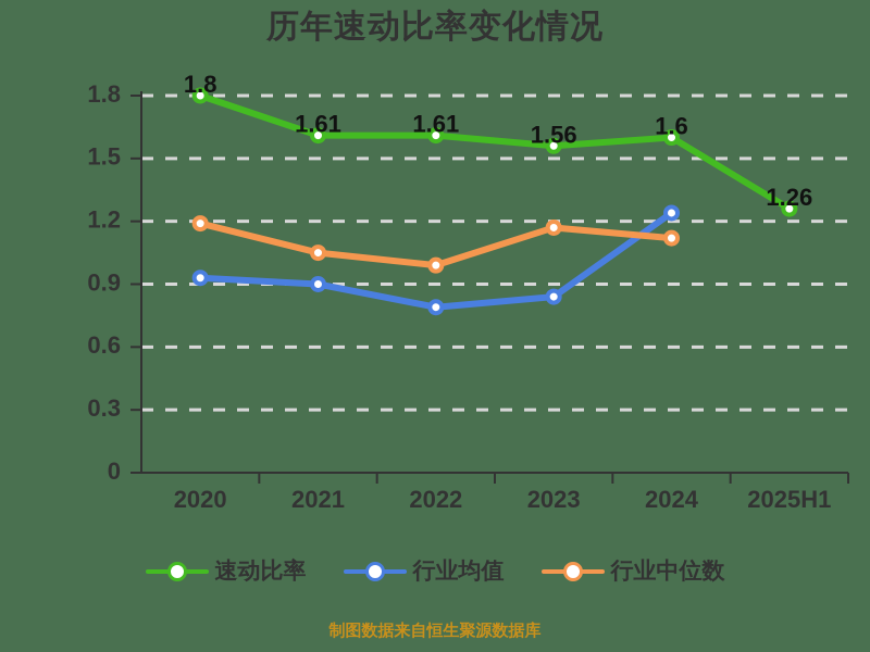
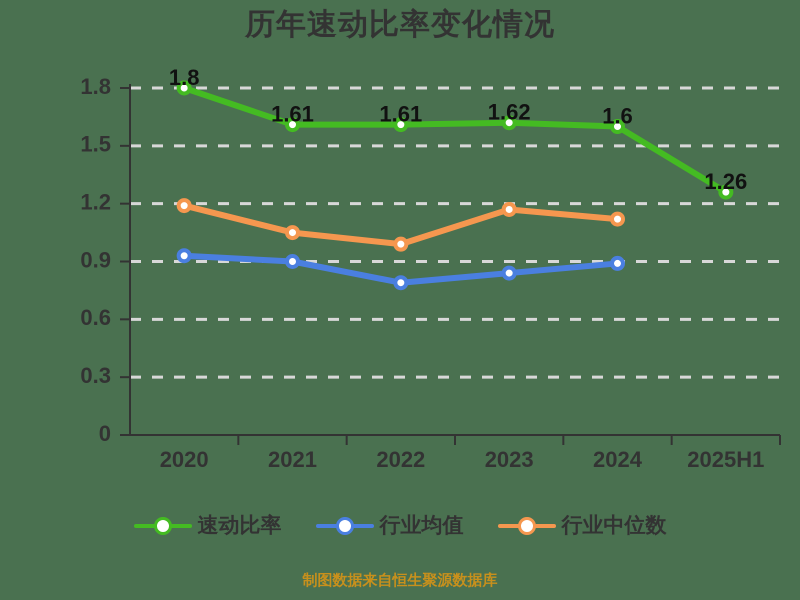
速动比率/2023: 1.56 -> 1.62
行业均值/2024: 1.24 -> 0.89
